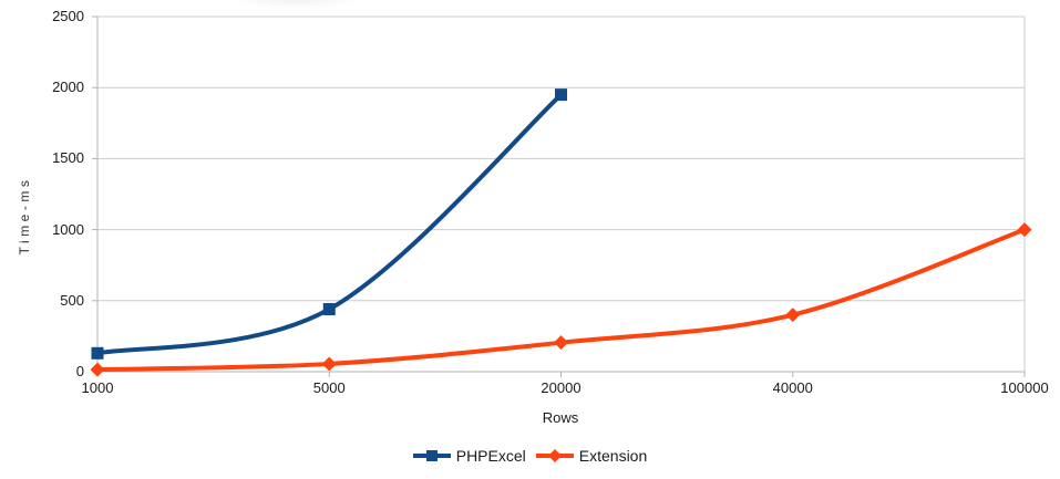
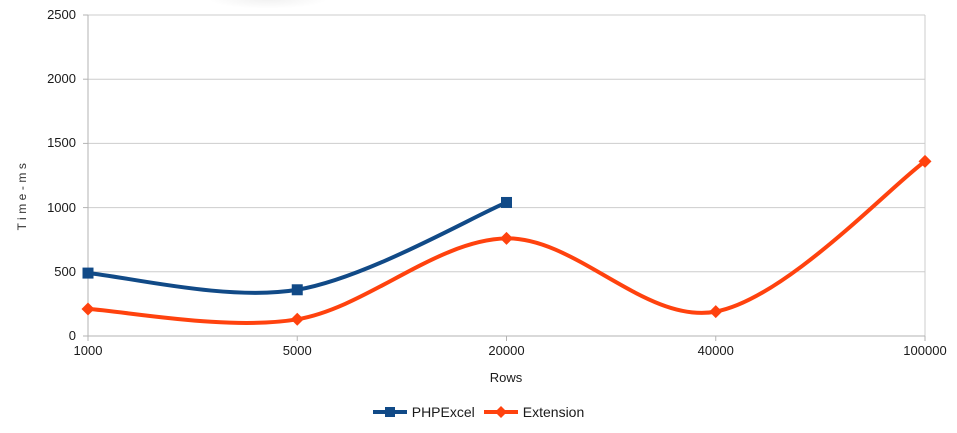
PHPExcel/1000: 130 -> 490
Extension/1000: 20 -> 210
PHPExcel/5000: 440 -> 360
Extension/5000: 60 -> 130
PHPExcel/20000: 1950 -> 1040
Extension/20000: 200 -> 760
Extension/40000: 400 -> 190
Extension/100000: 1000 -> 1360
